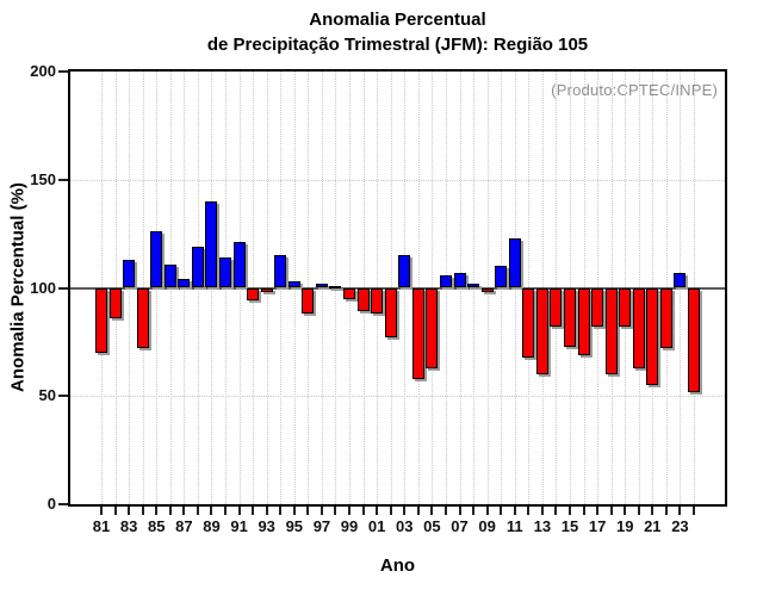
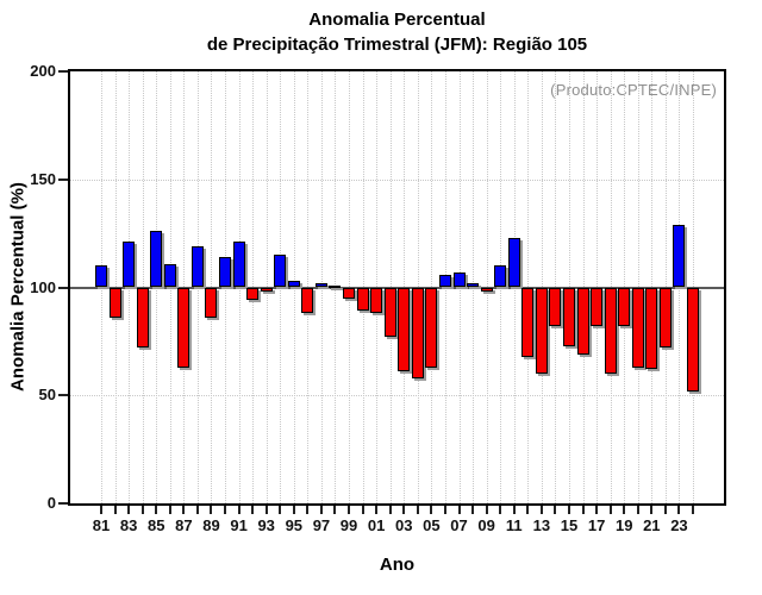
81: 70 -> 110
83: 113 -> 121
87: 104 -> 63
89: 140 -> 86
03: 115 -> 61
21: 55 -> 62
23: 107 -> 129
